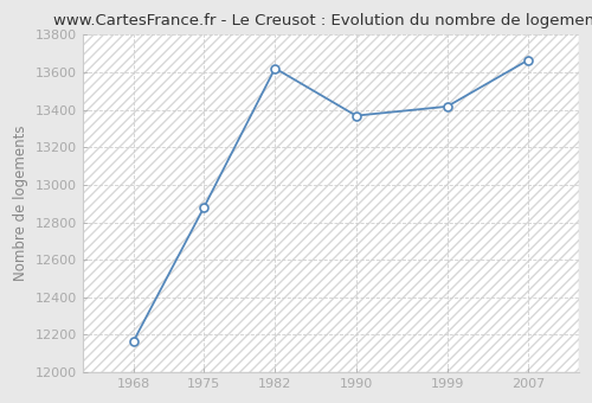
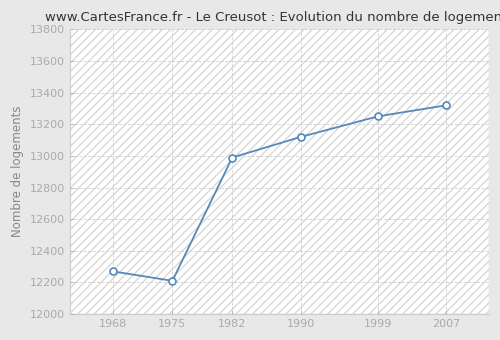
1968: 12160 -> 12270
1975: 12880 -> 12210
1982: 13620 -> 12990
1990: 13370 -> 13120
1999: 13420 -> 13250
2007: 13670 -> 13320
